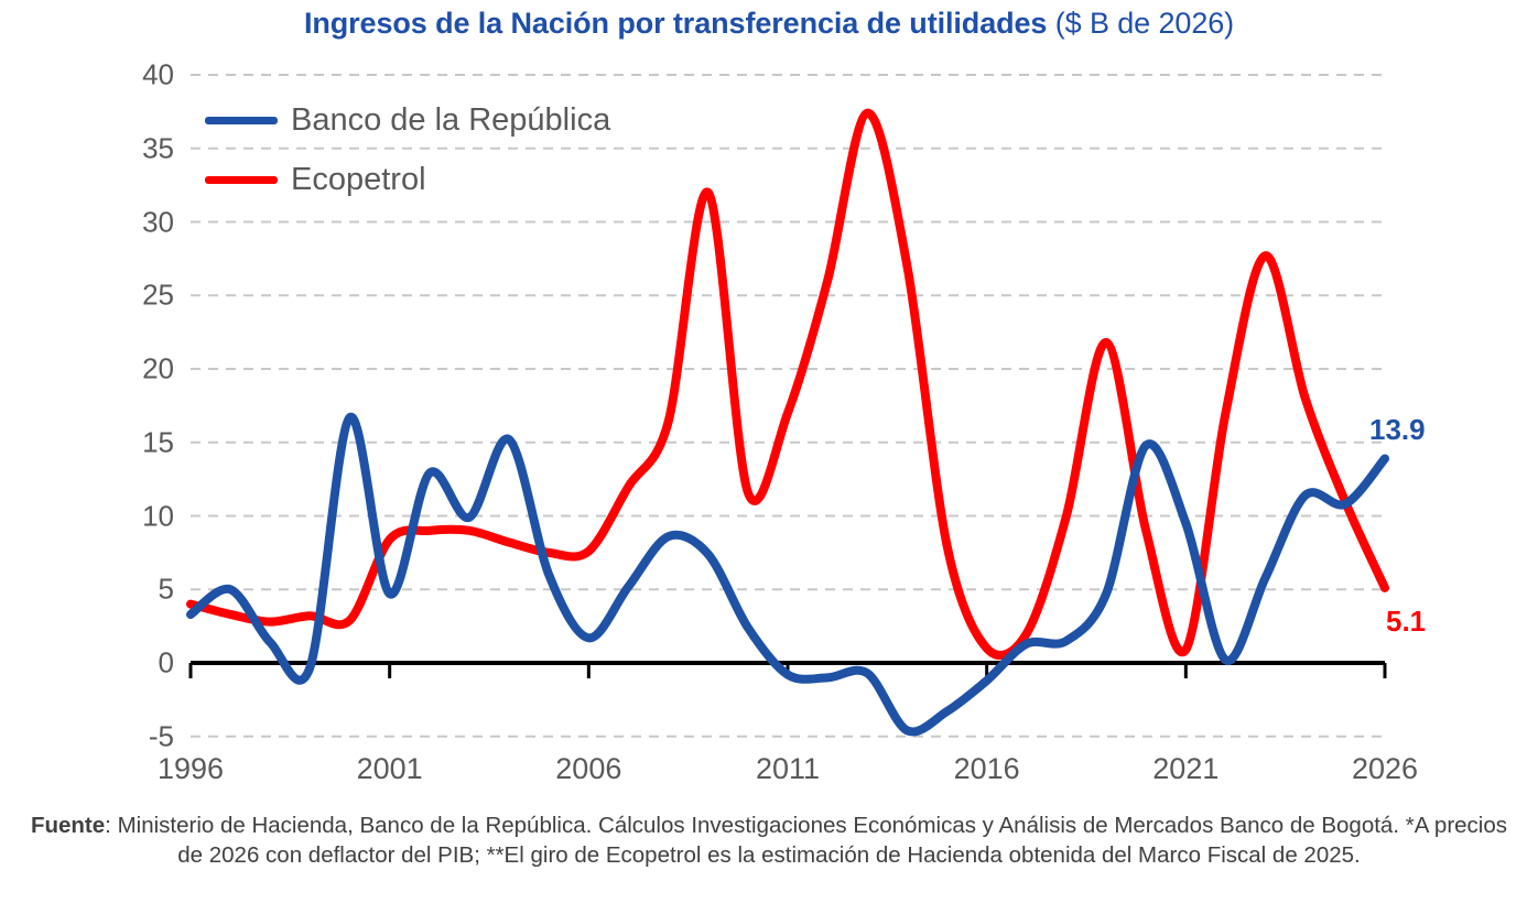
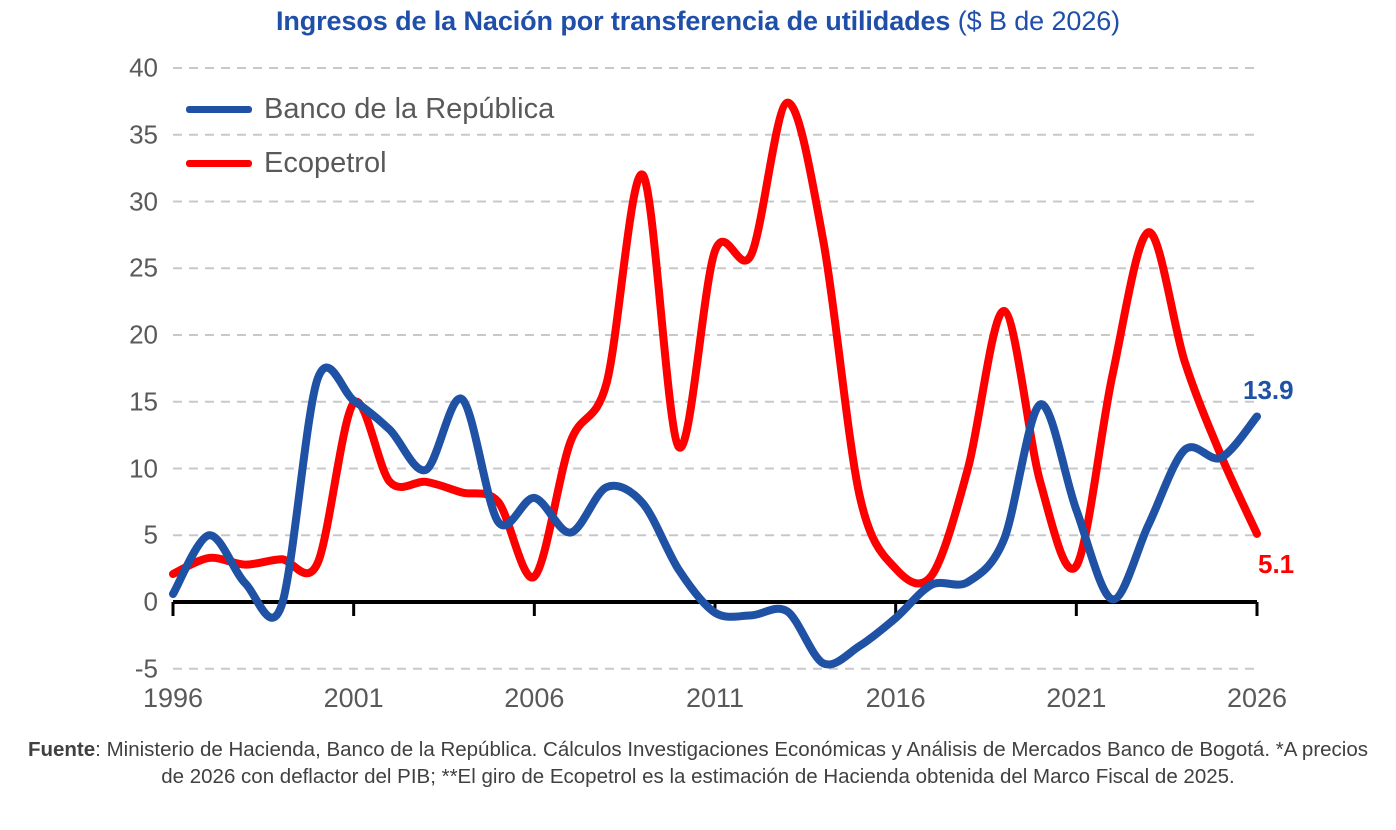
Banco de la República/1996: 3.3 -> 0.6
Ecopetrol/1996: 4.0 -> 2.1
Banco de la República/2001: 4.7 -> 15.1
Ecopetrol/2001: 8.4 -> 14.9
Banco de la República/2006: 1.7 -> 7.8
Ecopetrol/2006: 7.6 -> 1.9
Ecopetrol/2011: 17.0 -> 26.3
Ecopetrol/2016: 1.0 -> 2.5
Banco de la República/2021: 9.5 -> 6.9
Ecopetrol/2021: 0.9 -> 2.7
